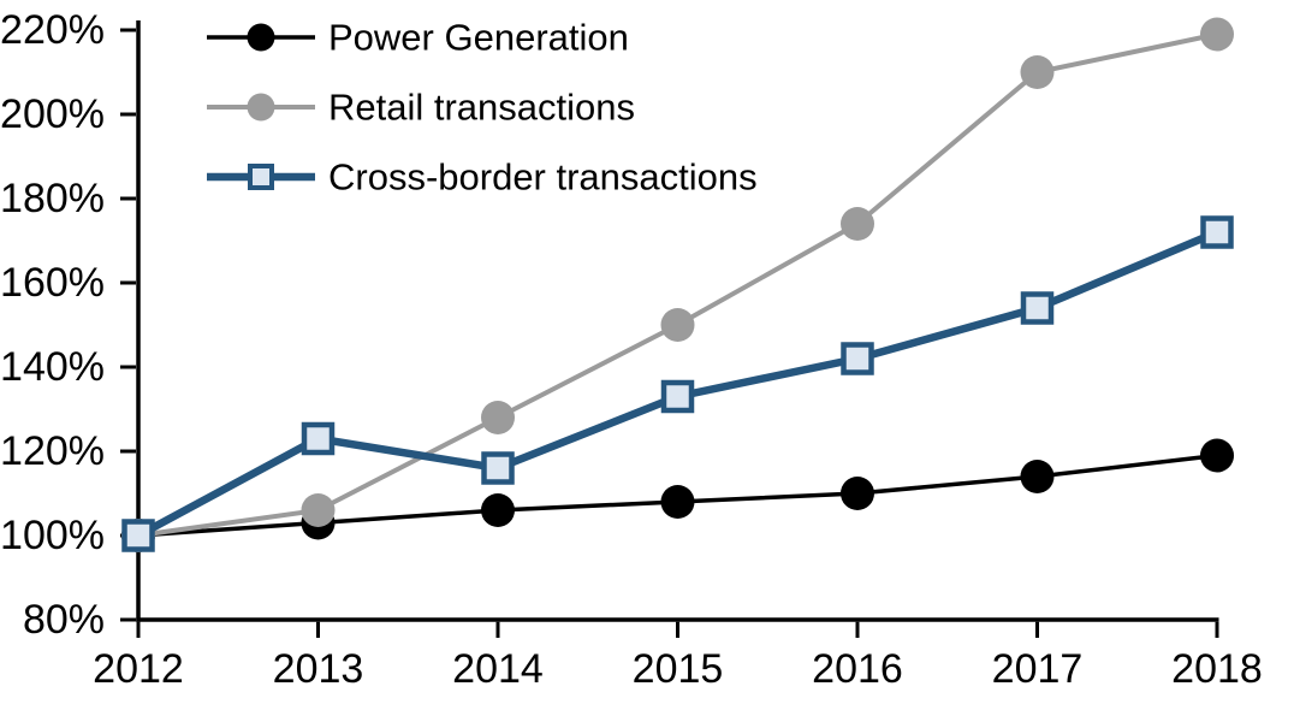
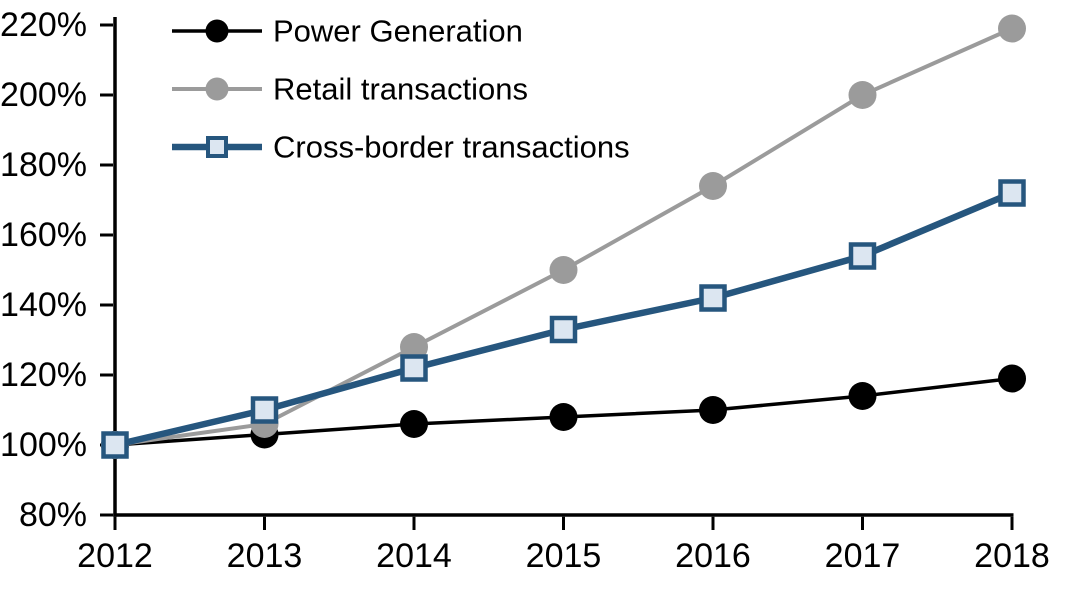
Cross-border transactions/2013: 123% -> 110%
Cross-border transactions/2014: 116% -> 122%
Retail transactions/2017: 210% -> 200%
